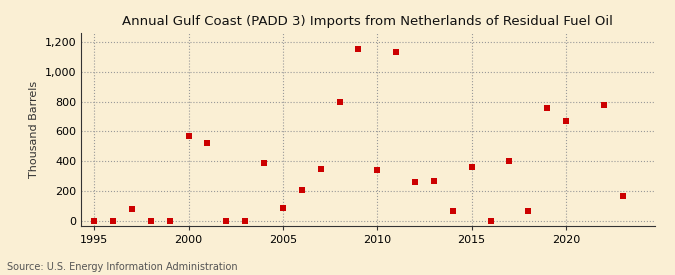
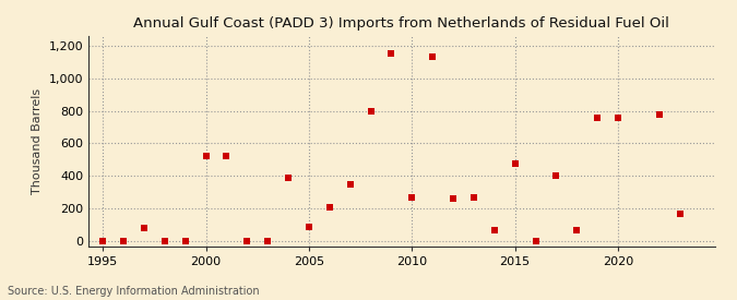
2000: 570 -> 520
2010: 340 -> 260
2015: 360 -> 480
2020: 670 -> 760
